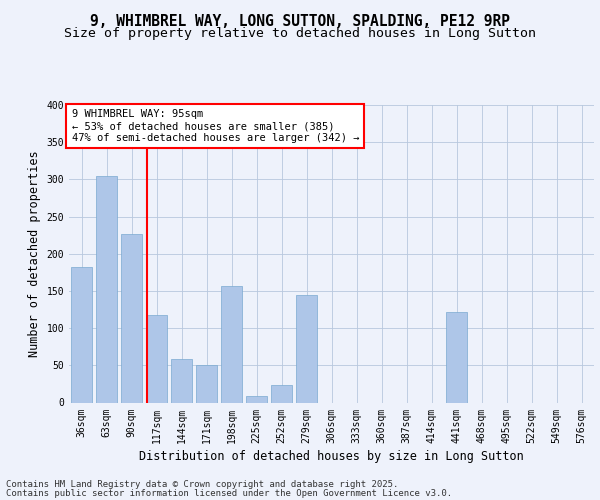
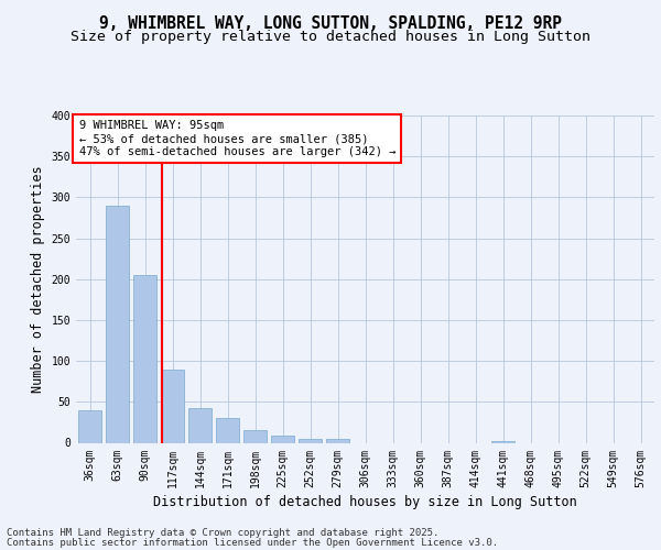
36sqm: 182 -> 40
63sqm: 304 -> 290
90sqm: 226 -> 205
117sqm: 118 -> 90
144sqm: 58 -> 42
171sqm: 50 -> 30
198sqm: 156 -> 16
252sqm: 24 -> 5
279sqm: 144 -> 5
441sqm: 122 -> 2
